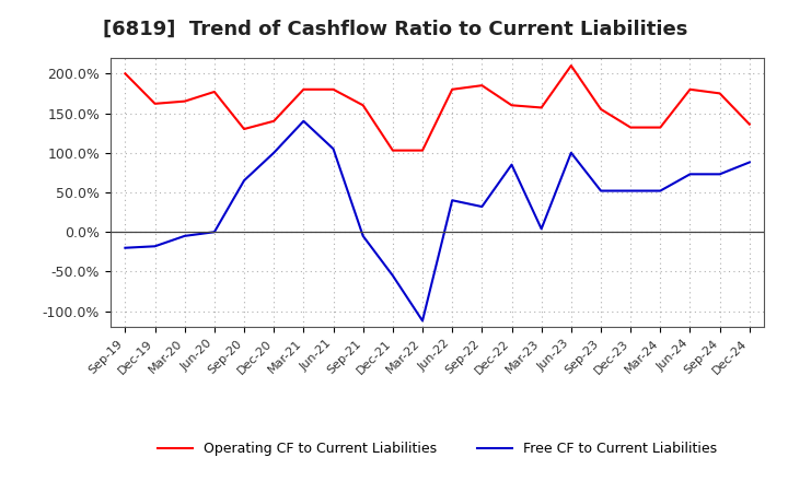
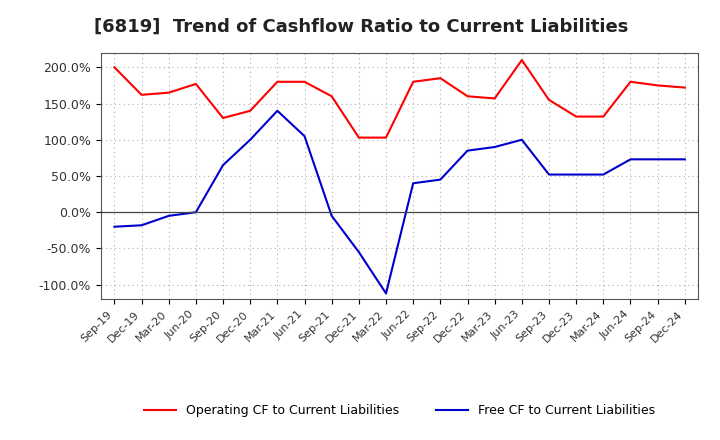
Free CF to Current Liabilities/Sep-22: 32% -> 45%
Free CF to Current Liabilities/Mar-23: 4% -> 90%
Operating CF to Current Liabilities/Dec-24: 136% -> 172%
Free CF to Current Liabilities/Dec-24: 88% -> 73%
